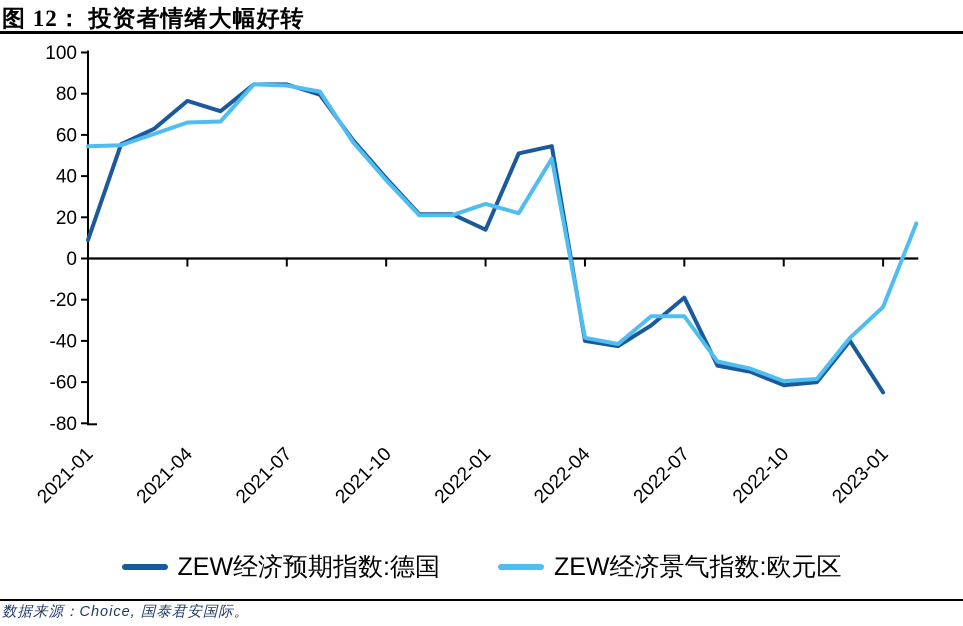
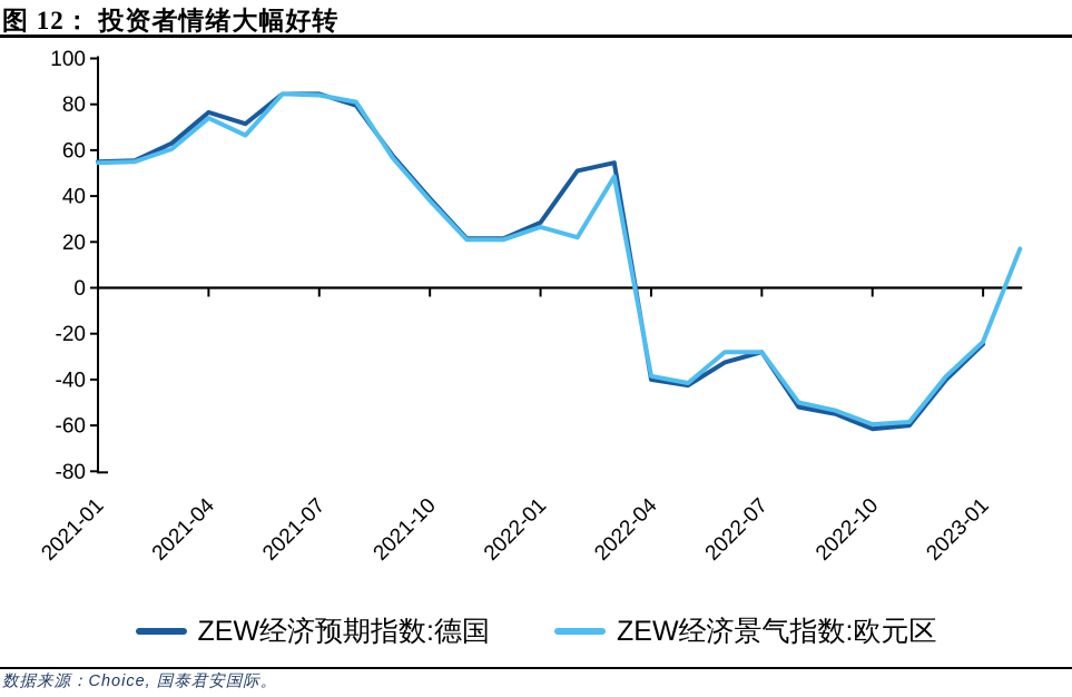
ZEW经济预期指数:德国/2021-01: 9 -> 55
ZEW经济景气指数:欧元区/2021-04: 66 -> 74
ZEW经济预期指数:德国/2022-01: 14 -> 28
ZEW经济预期指数:德国/2022-07: -19 -> -28
ZEW经济预期指数:德国/2023-01: -65 -> -24
